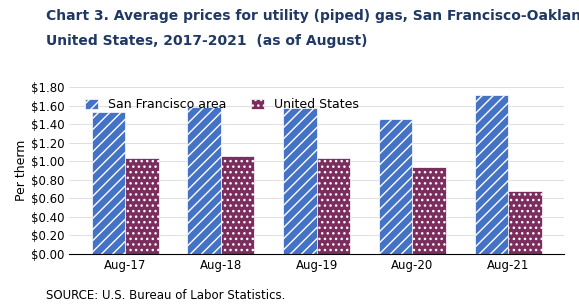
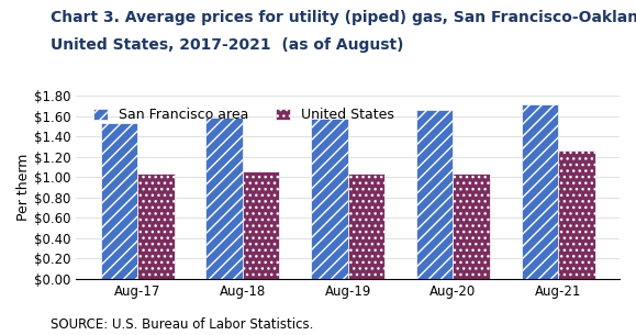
San Francisco area/Aug-20: $1.46 -> $1.66
United States/Aug-20: $0.94 -> $1.04
United States/Aug-21: $0.68 -> $1.26
